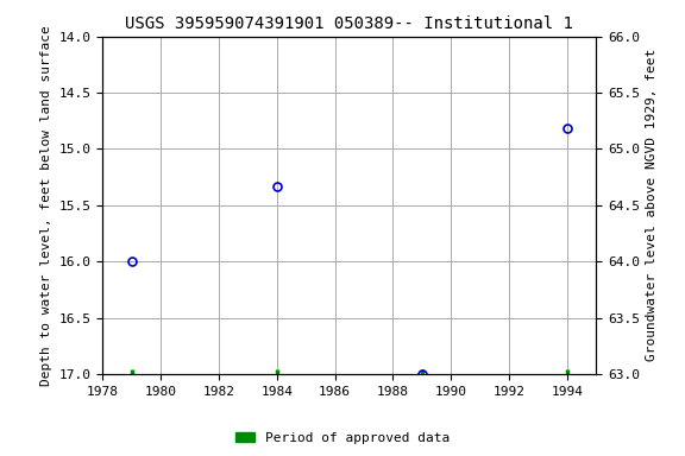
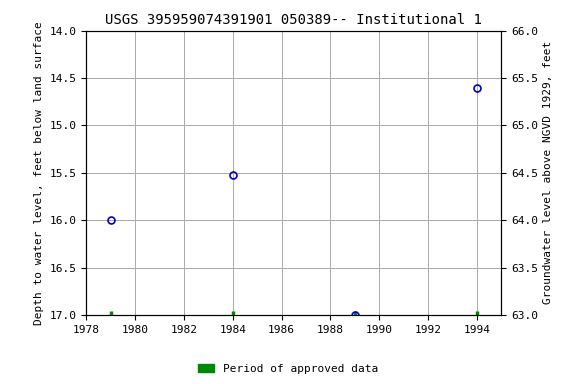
1984: 15.33 -> 15.52
1994: 14.82 -> 14.60
